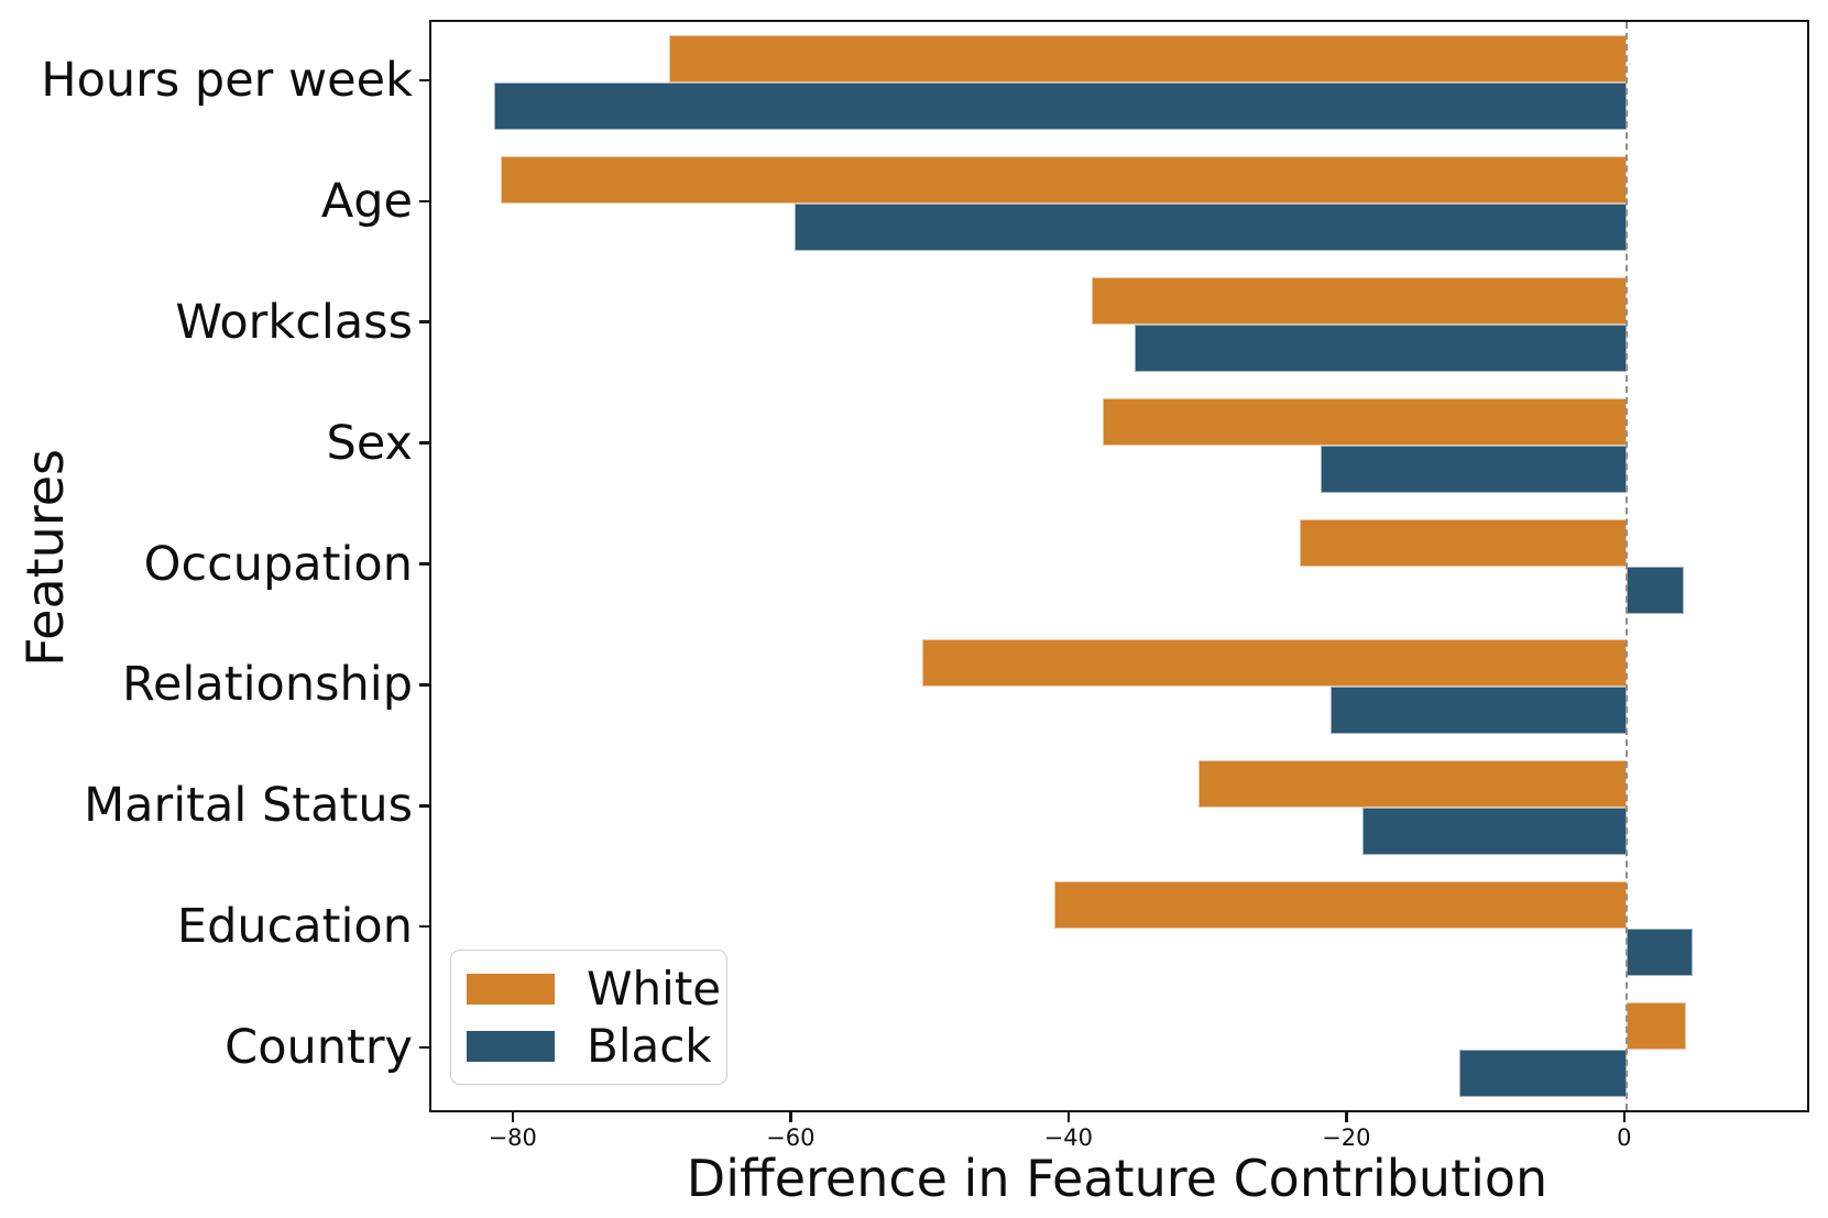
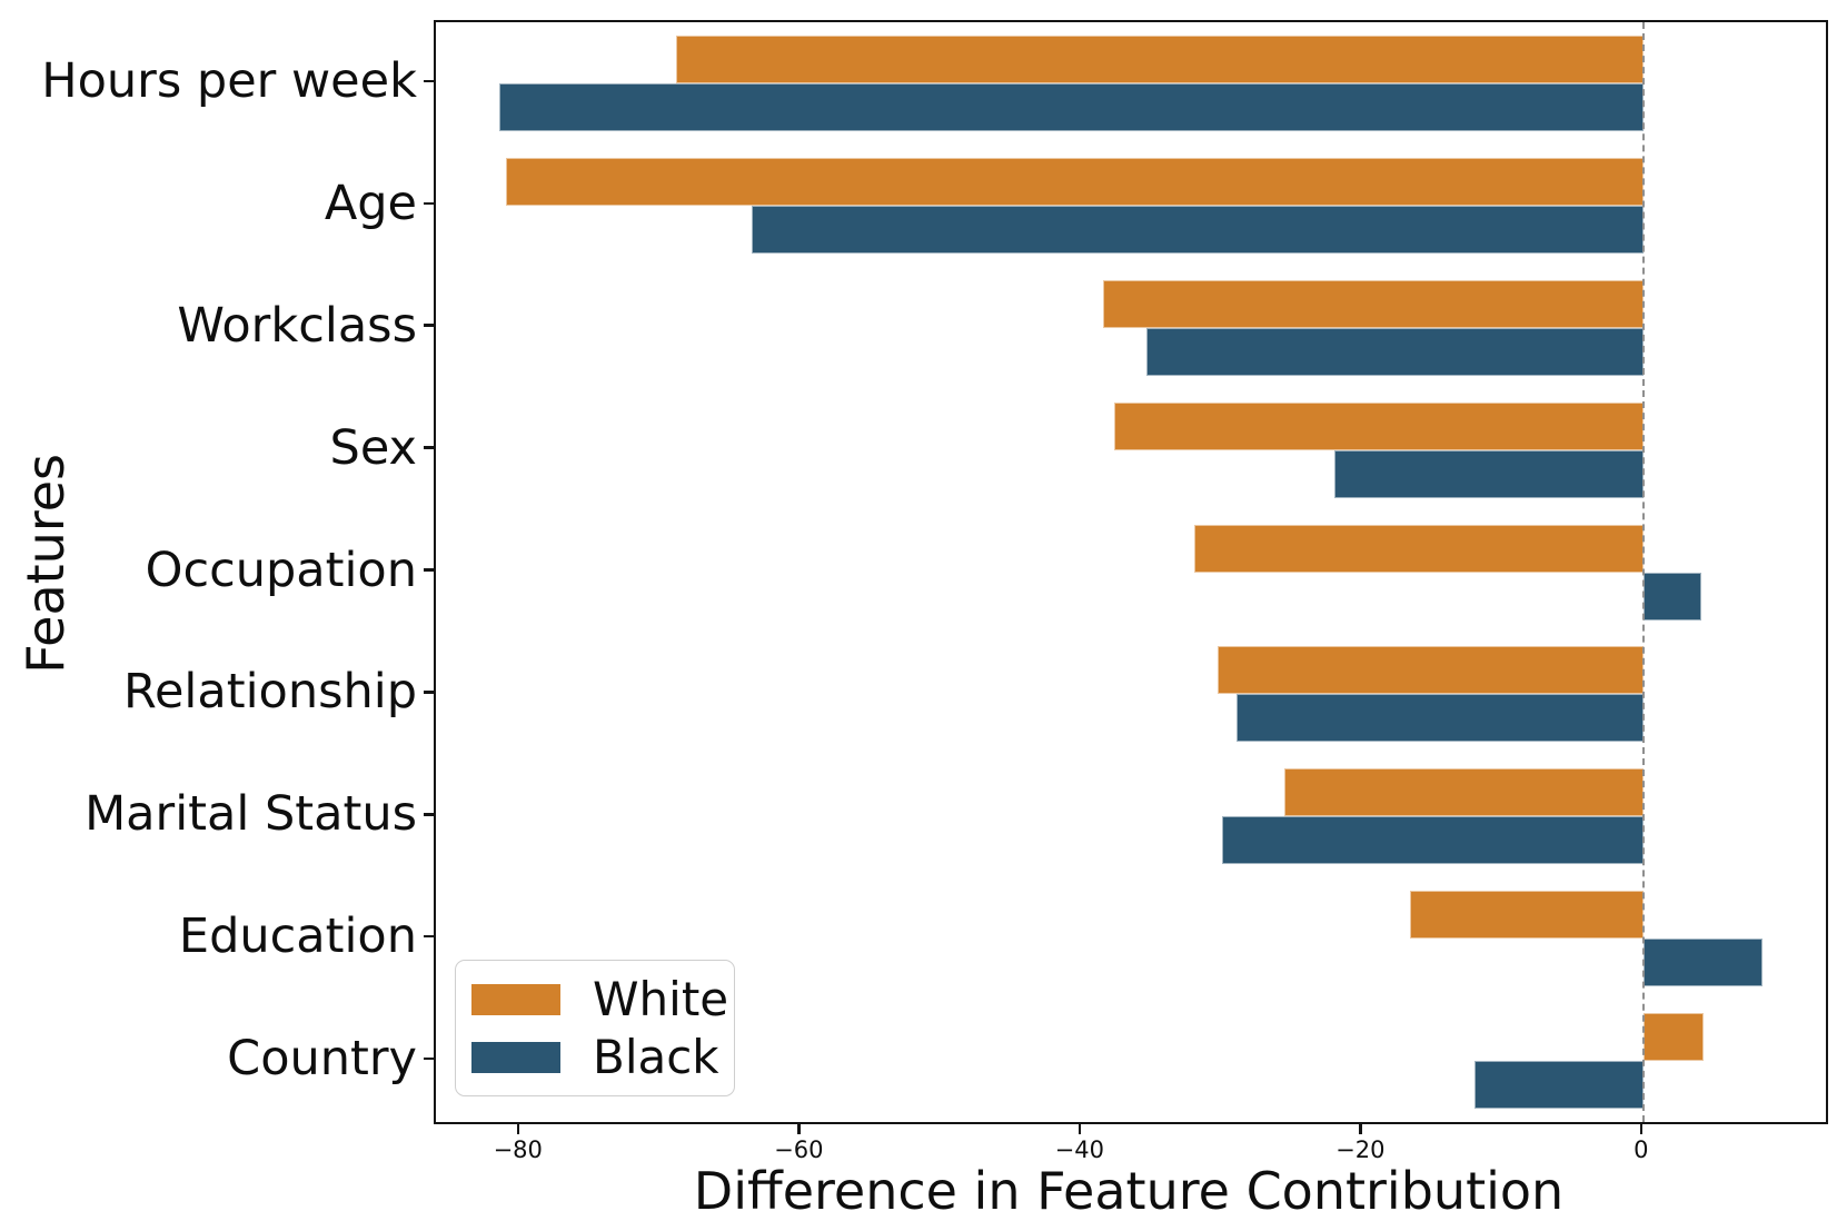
Black/Age: -59.9 -> -63.5
White/Occupation: -23.5 -> -32.0
White/Relationship: -50.7 -> -30.3
Black/Relationship: -21.3 -> -29.0
White/Marital Status: -30.8 -> -25.6
Black/Marital Status: -19.0 -> -30.0
White/Education: -41.2 -> -16.6
Black/Education: 4.8 -> 8.5
